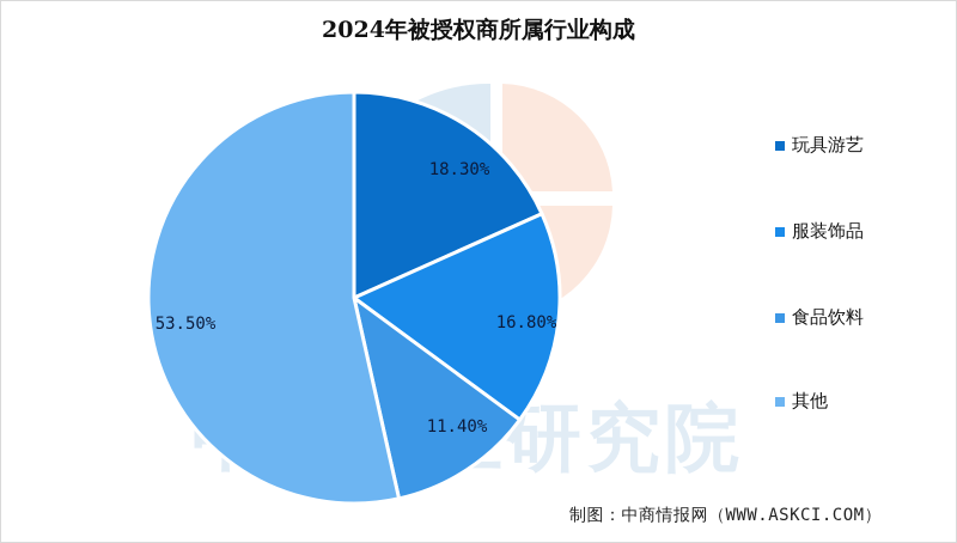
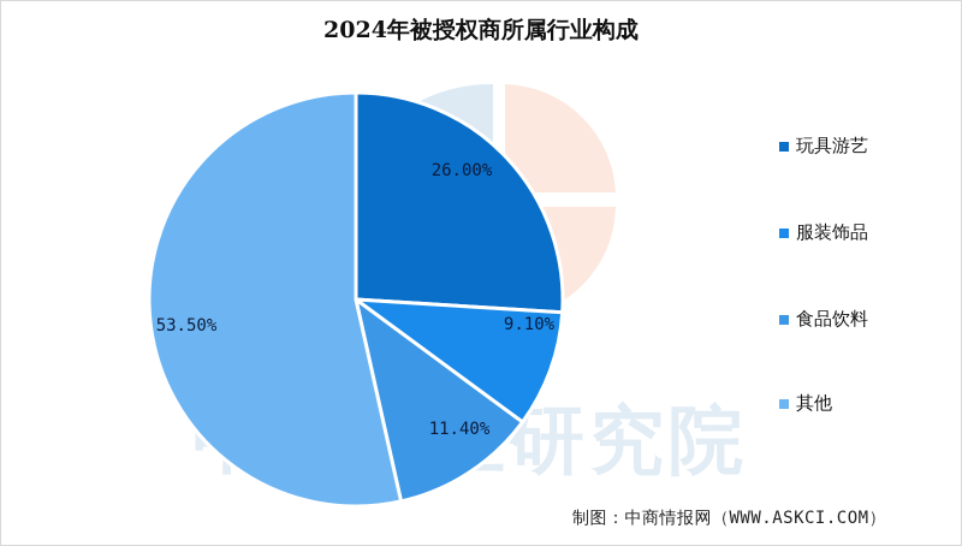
玩具游艺: 18.30% -> 26.00%
服装饰品: 16.80% -> 9.10%
